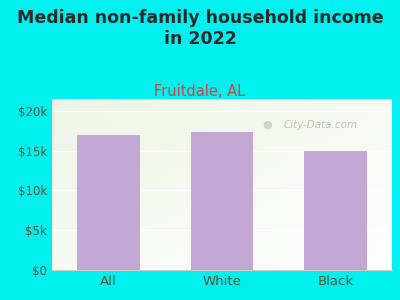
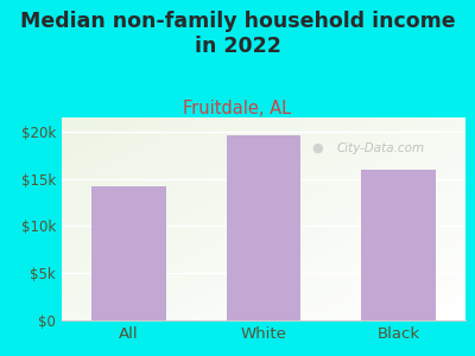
All: $17.0k -> $14.2k
White: $17.3k -> $19.6k
Black: $15.0k -> $16.0k
